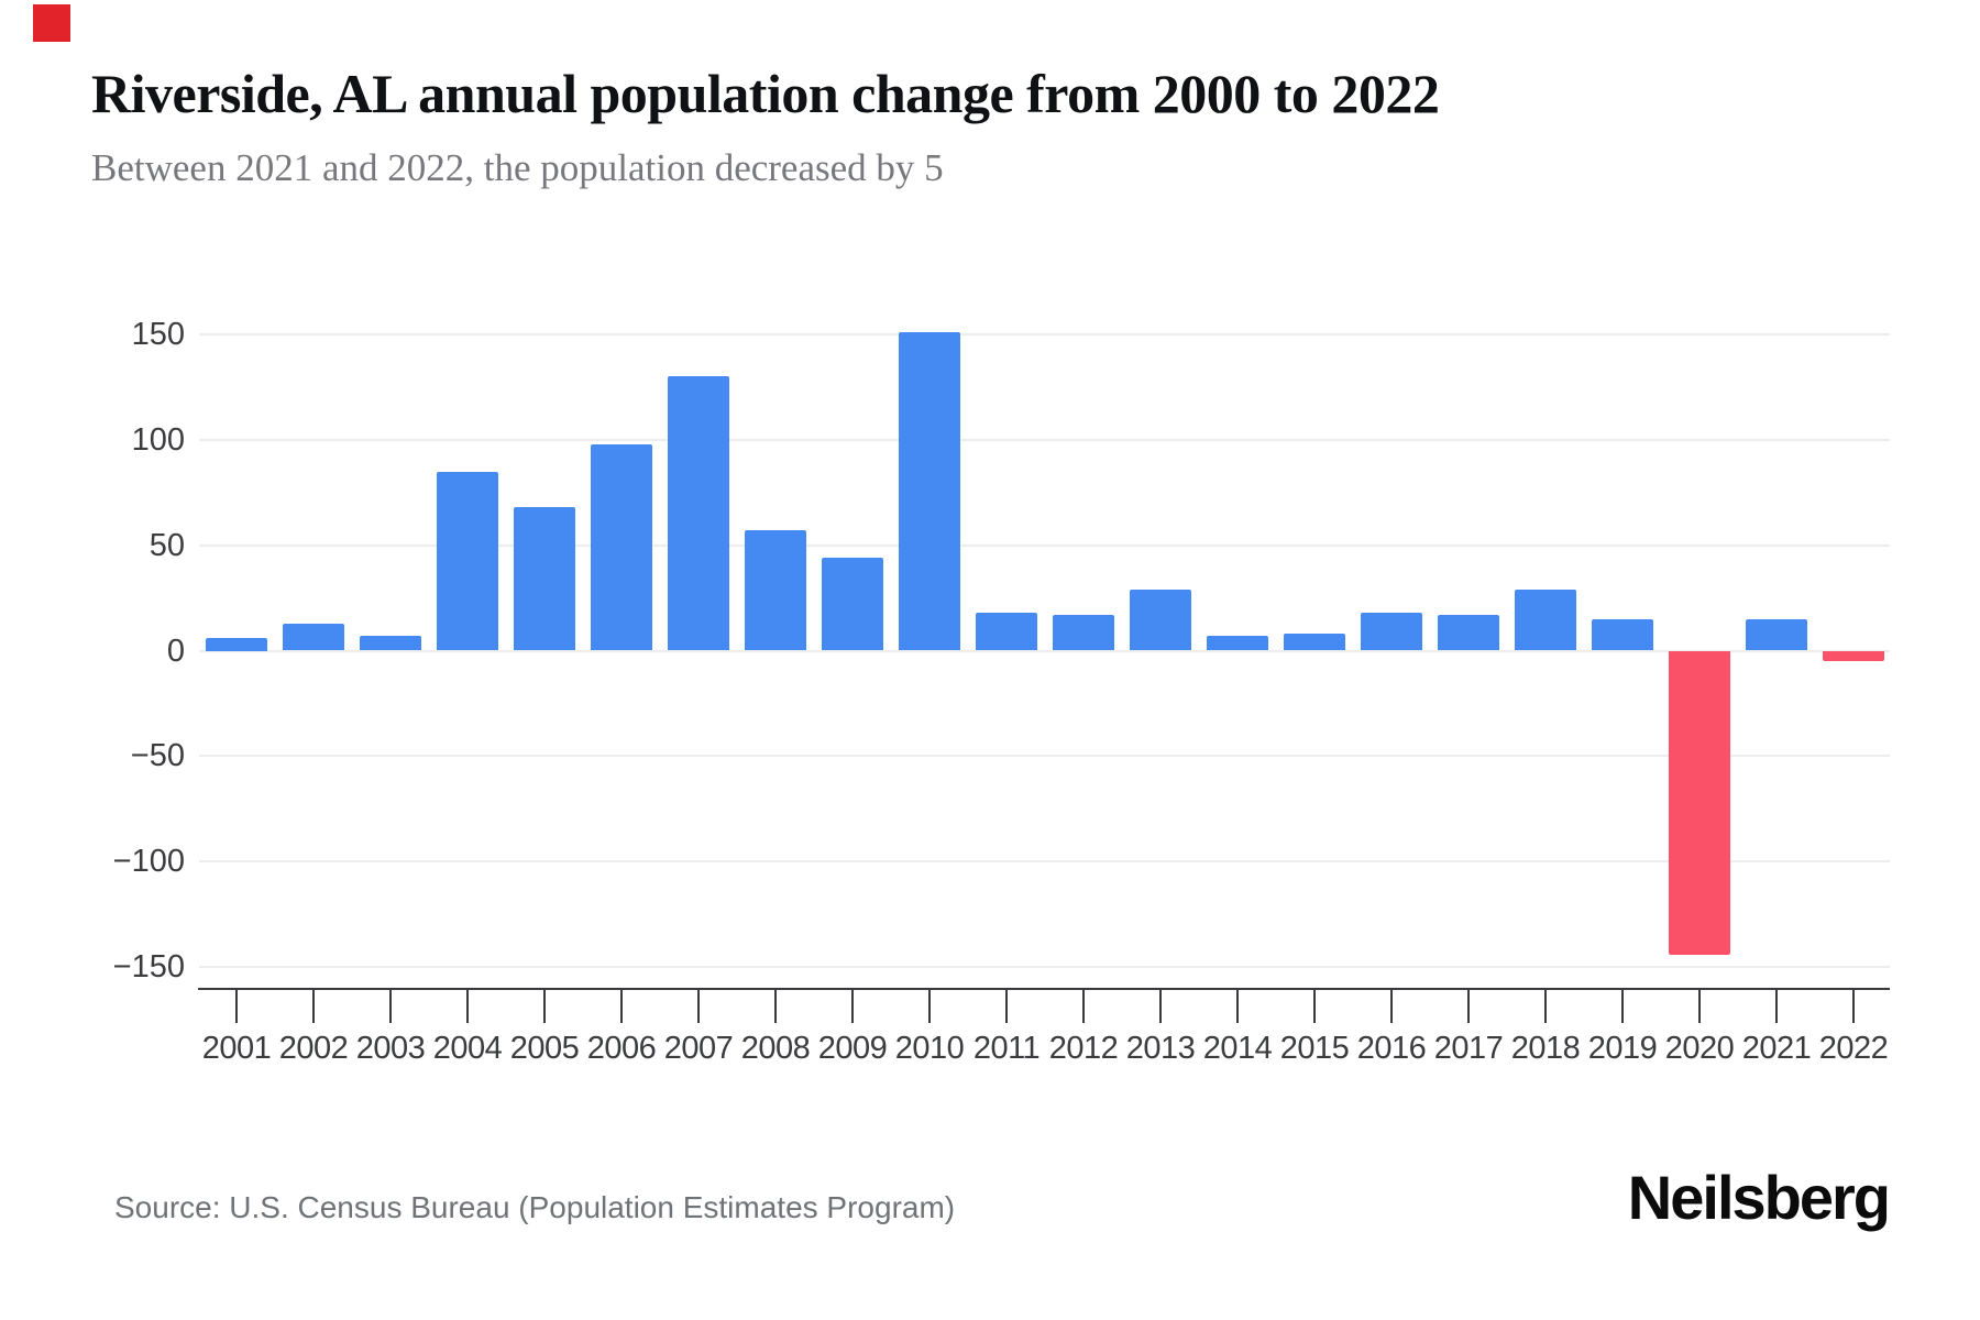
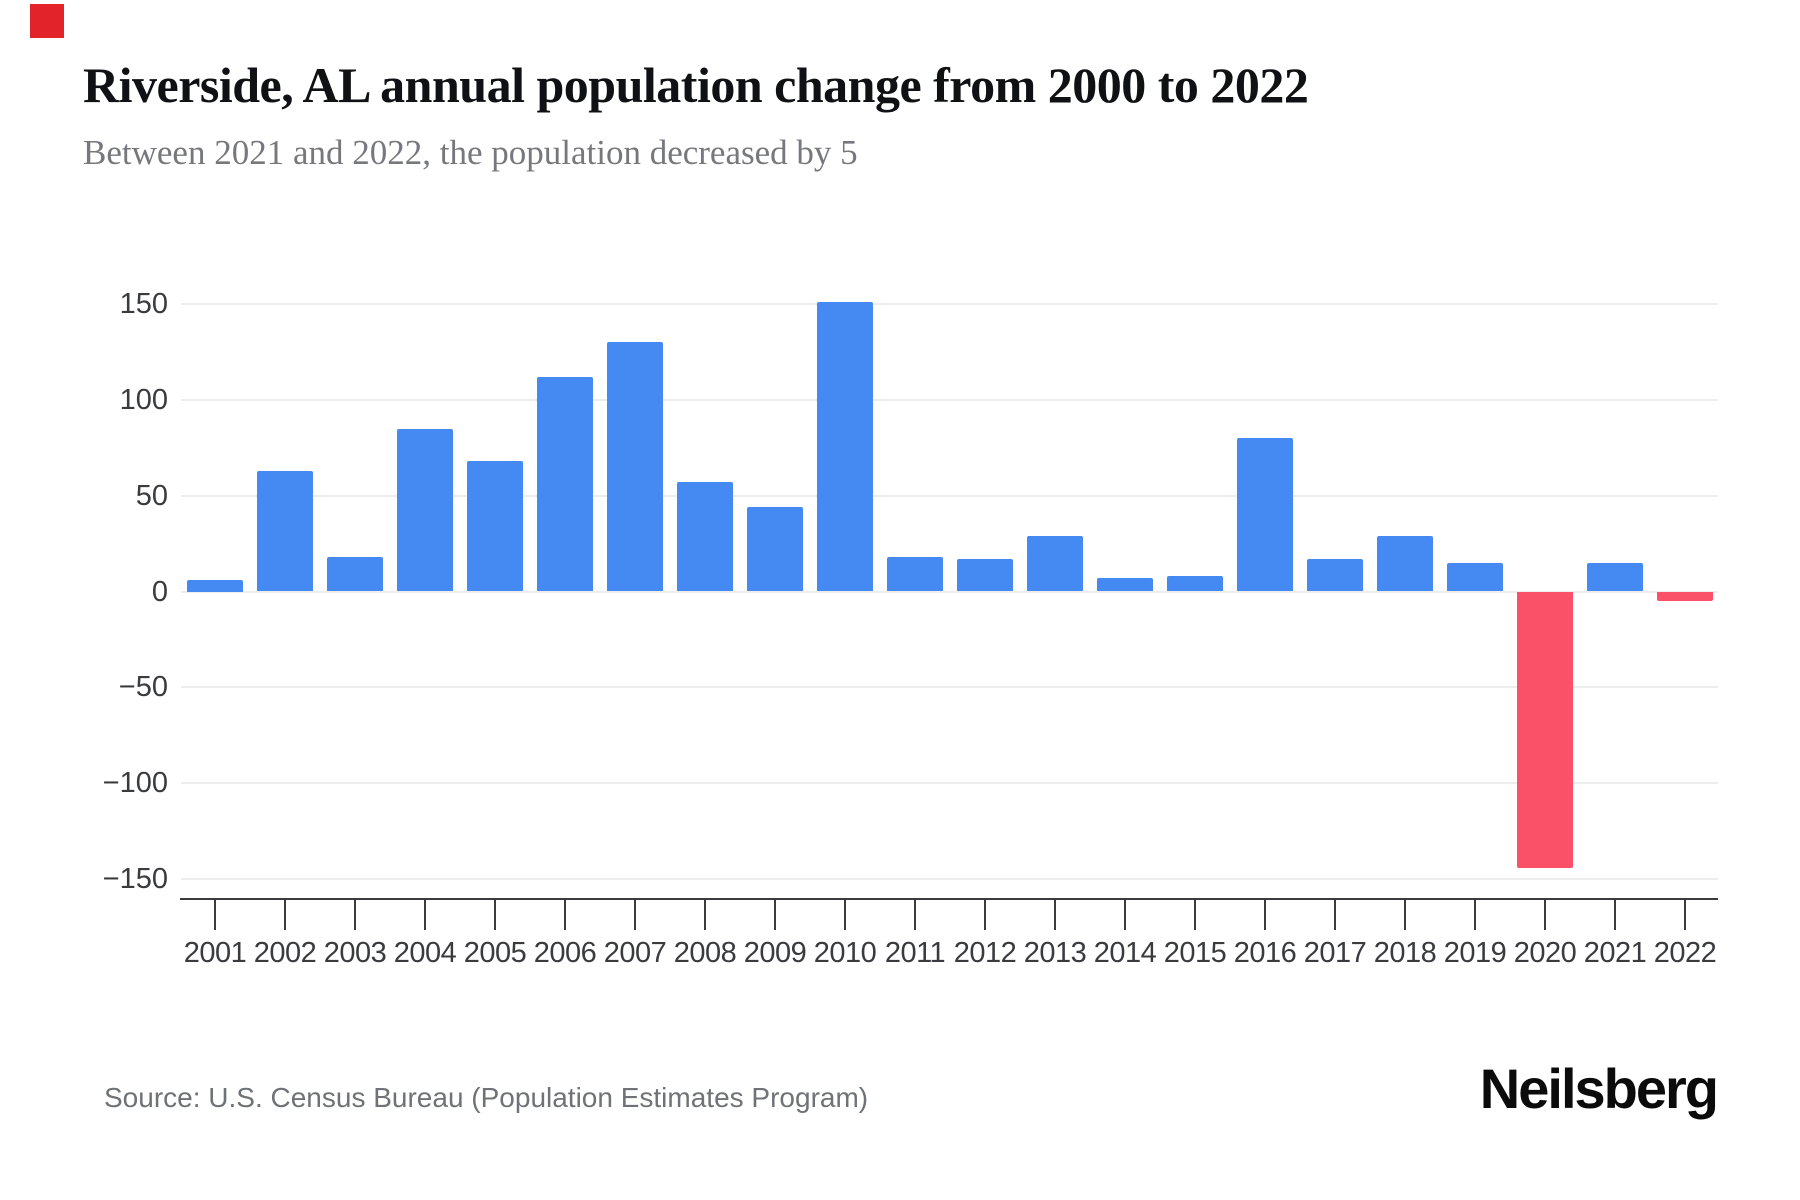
2002: 13 -> 63
2003: 7 -> 18
2006: 98 -> 112
2016: 18 -> 80
